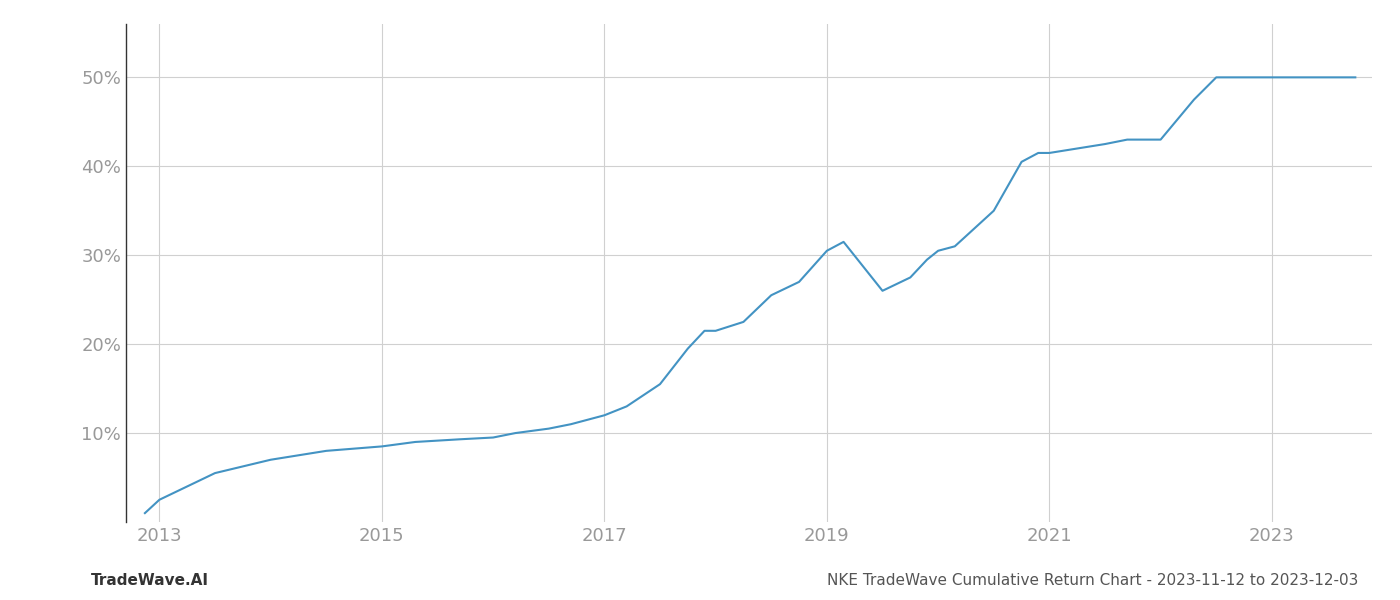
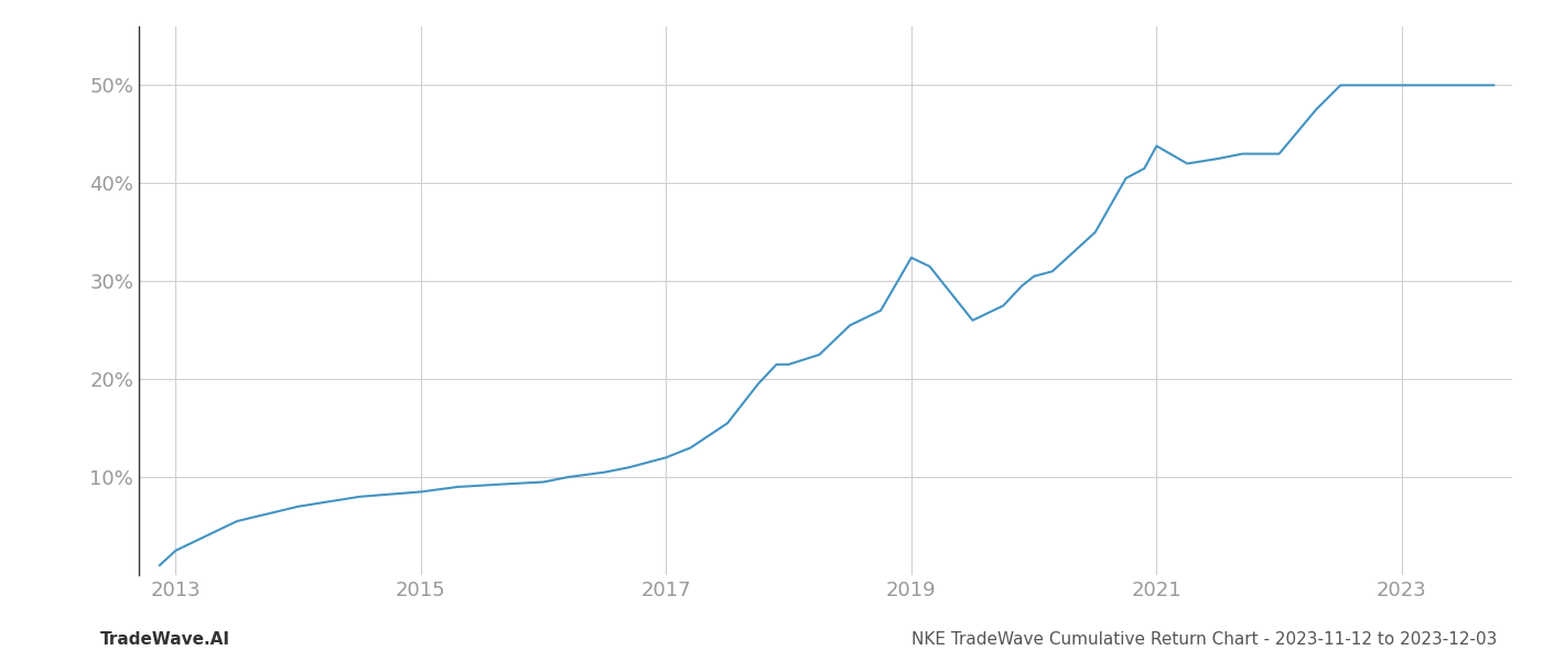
2019: 30.5% -> 32.4%
2021: 41.5% -> 43.8%
